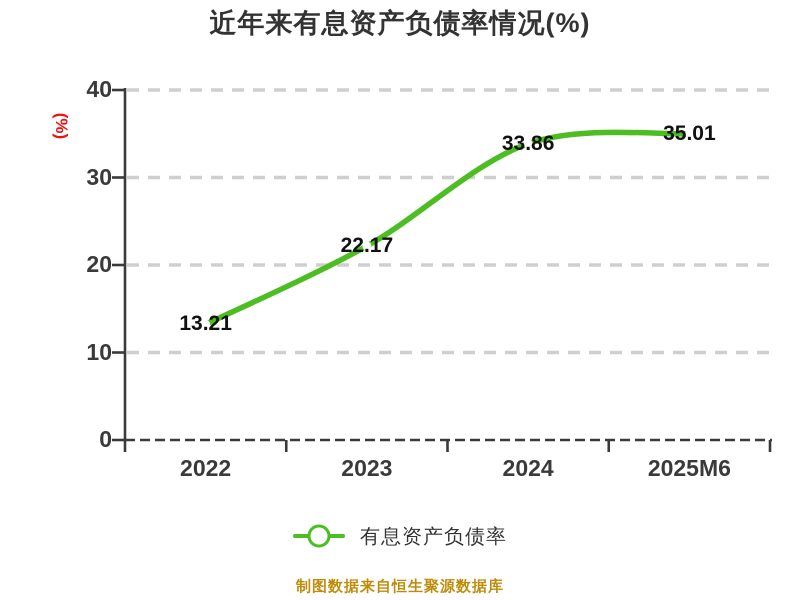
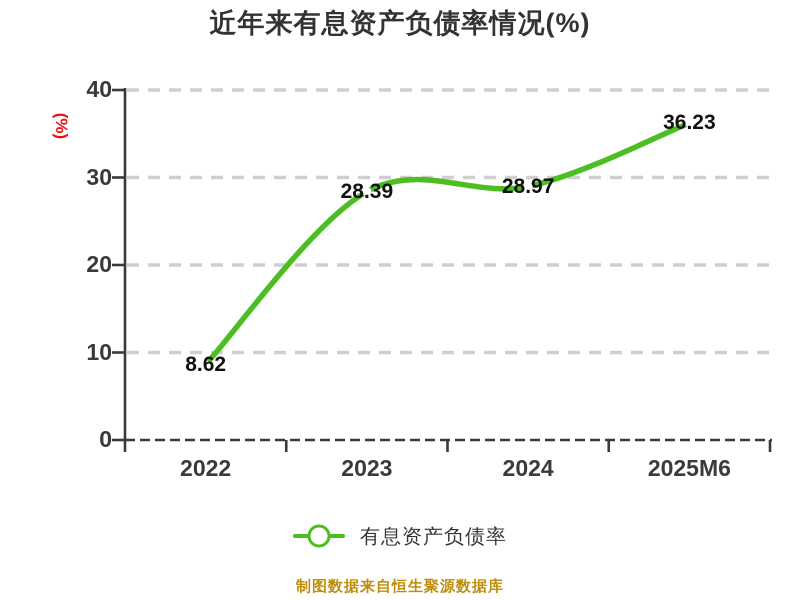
2022: 13.21 -> 8.62
2023: 22.17 -> 28.39
2024: 33.86 -> 28.97
2025M6: 35.01 -> 36.23
